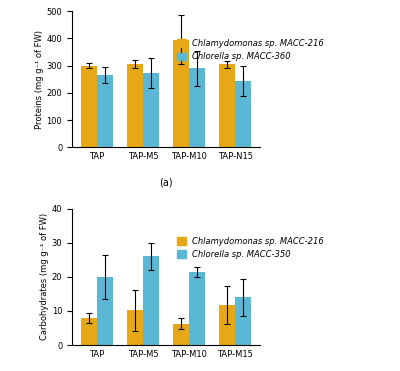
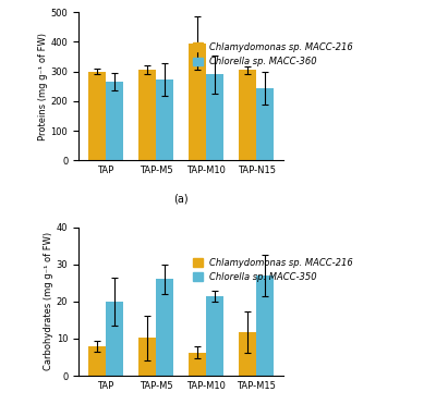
Chlorella sp. MACC-350/TAP-M15: 14.0 -> 27.0
